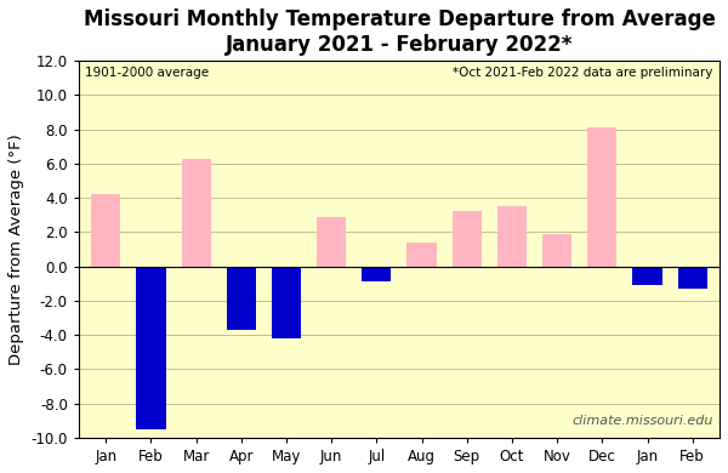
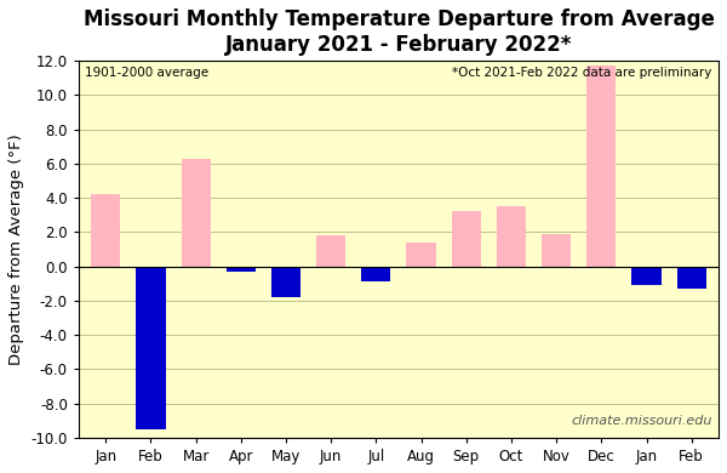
Apr: -3.7 -> -0.3
May: -4.2 -> -1.8
Jun: 2.9 -> 1.8
Dec: 8.1 -> 11.7
